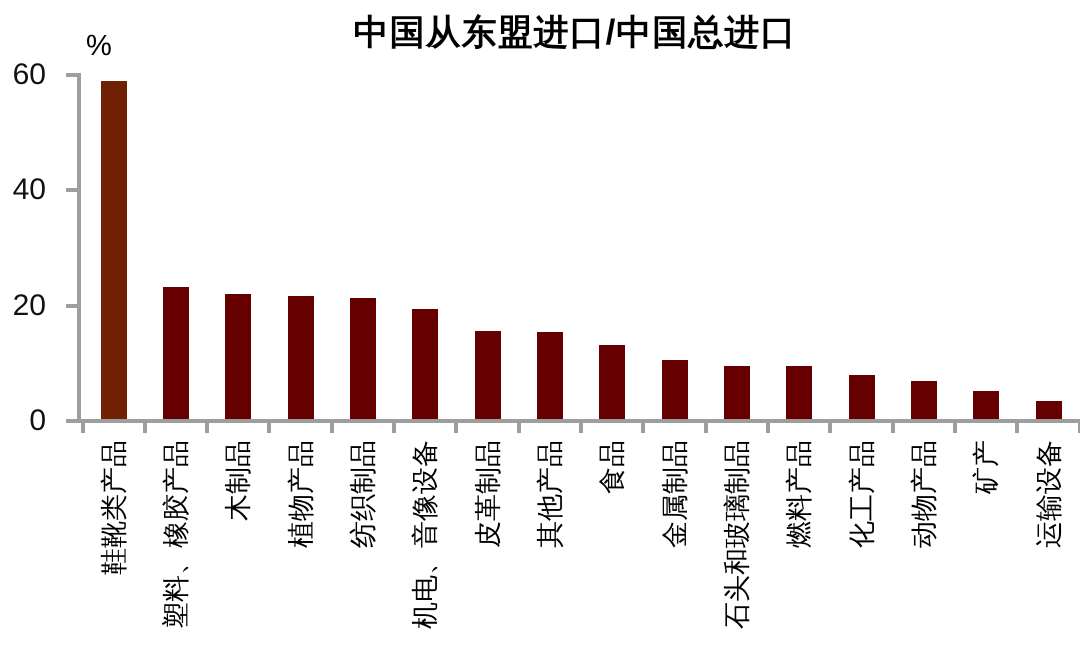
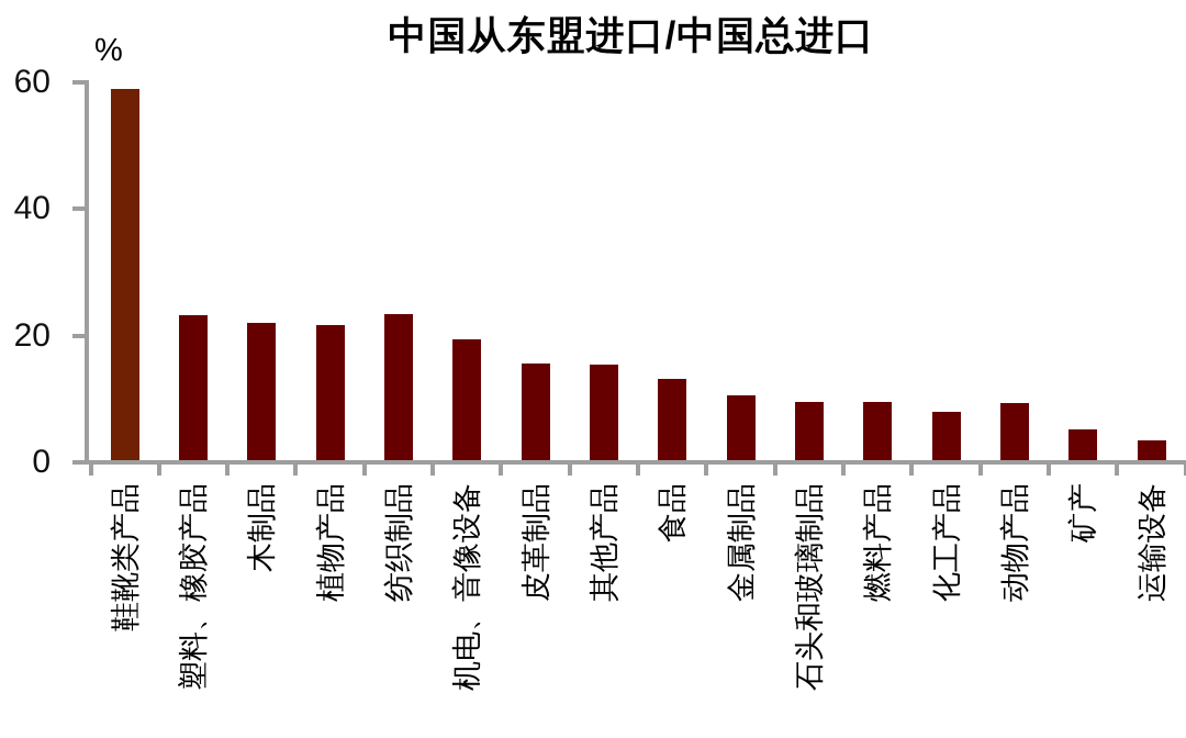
纺织制品: 21 -> 23
动物产品: 6 -> 9
